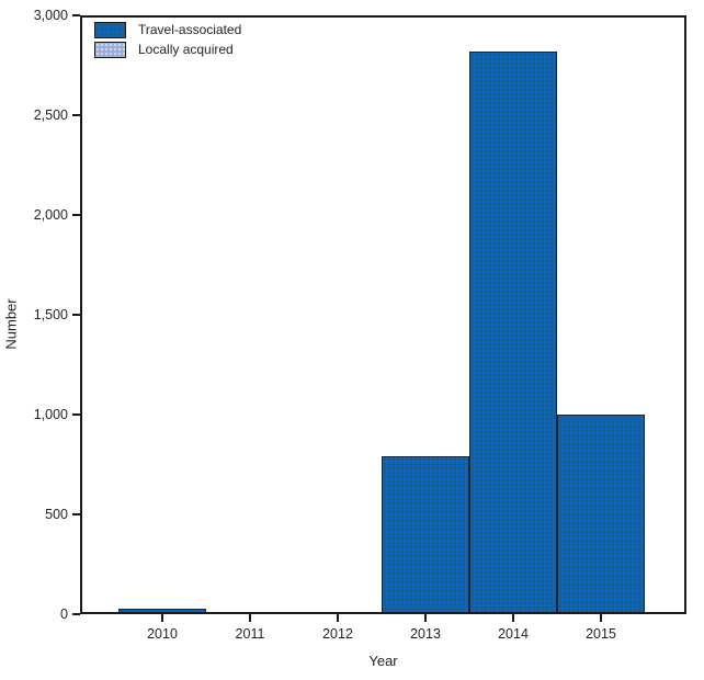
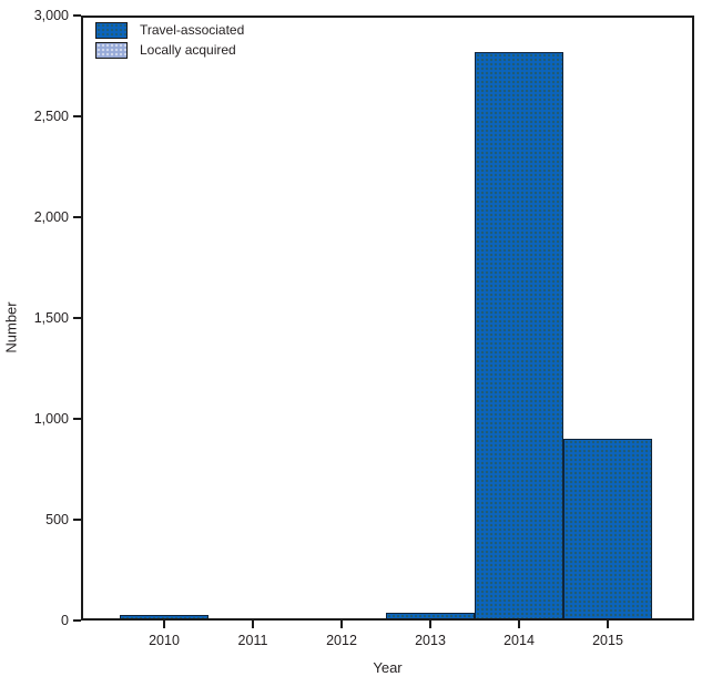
Travel-associated/2013: 790 -> 40
Travel-associated/2015: 1000 -> 900
